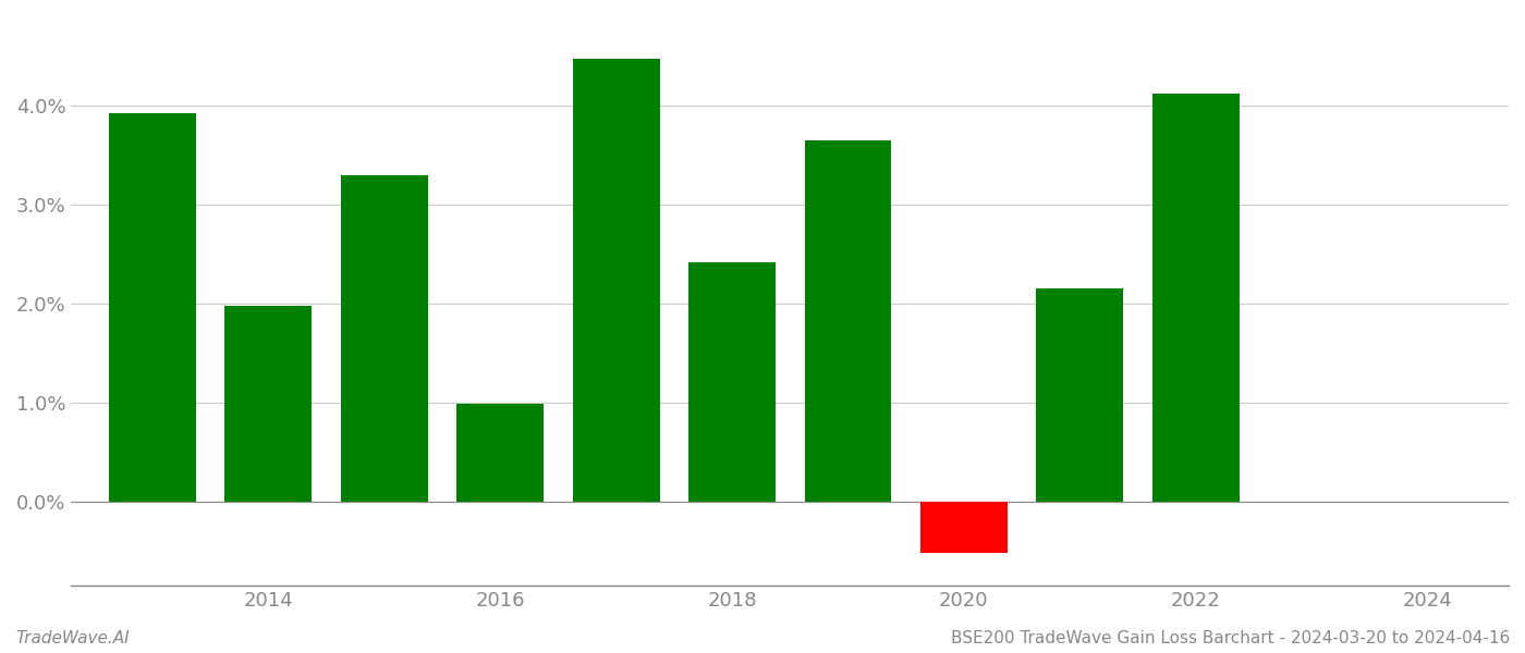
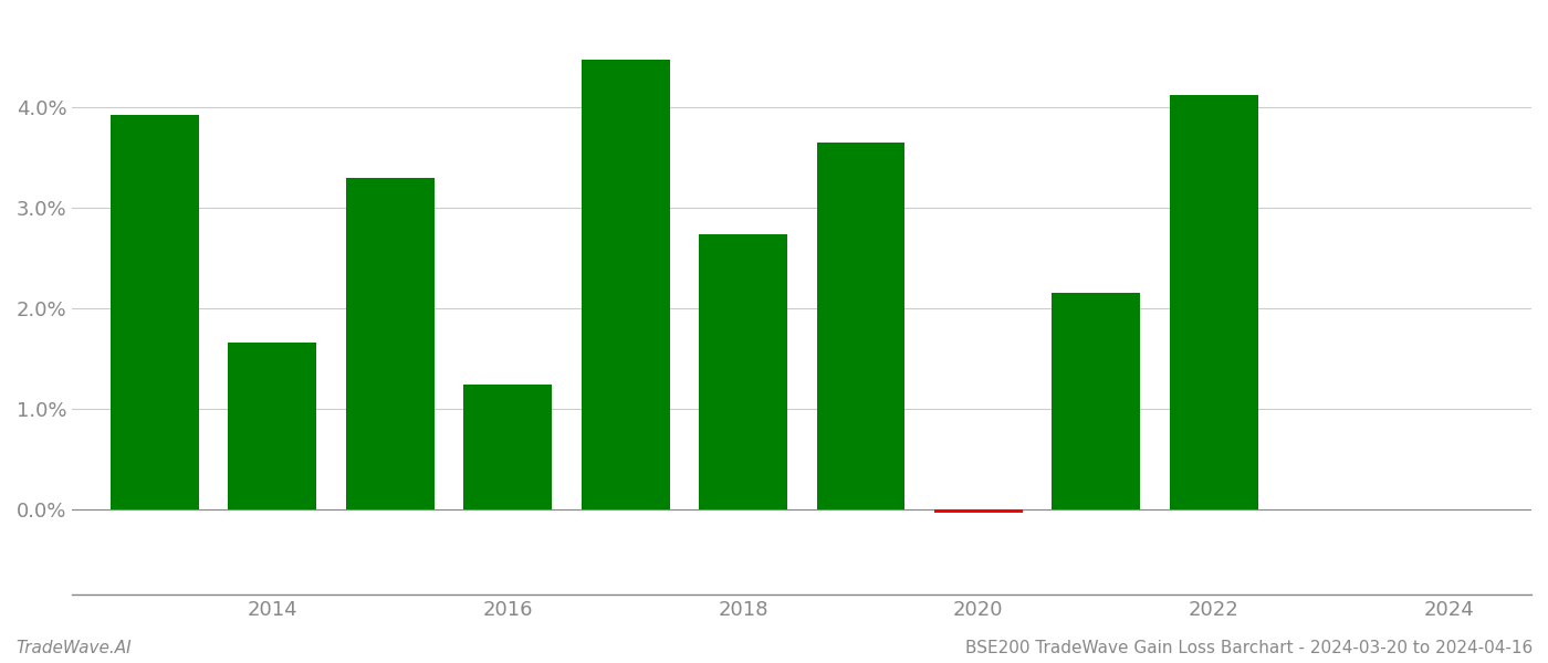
2014: 1.98% -> 1.66%
2016: 0.99% -> 1.24%
2018: 2.42% -> 2.74%
2020: -0.52% -> -0.04%
